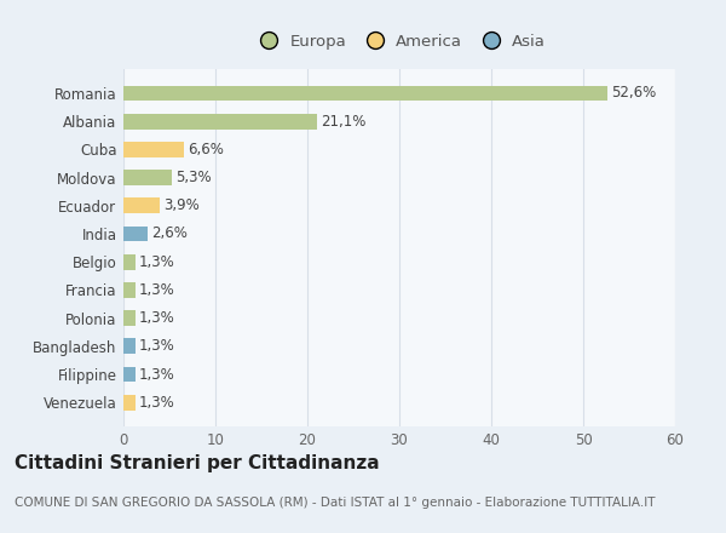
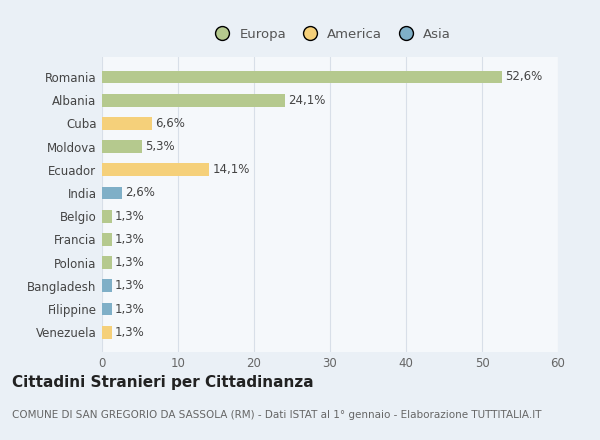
Albania: 21,1% -> 24,1%
Ecuador: 3,9% -> 14,1%
